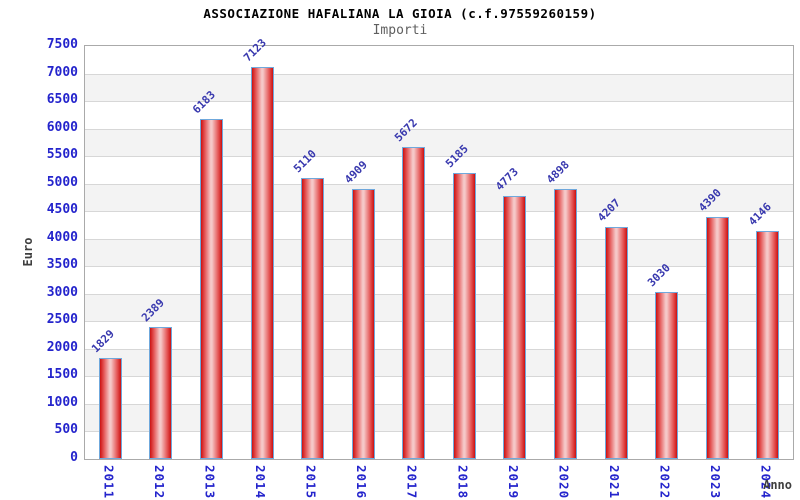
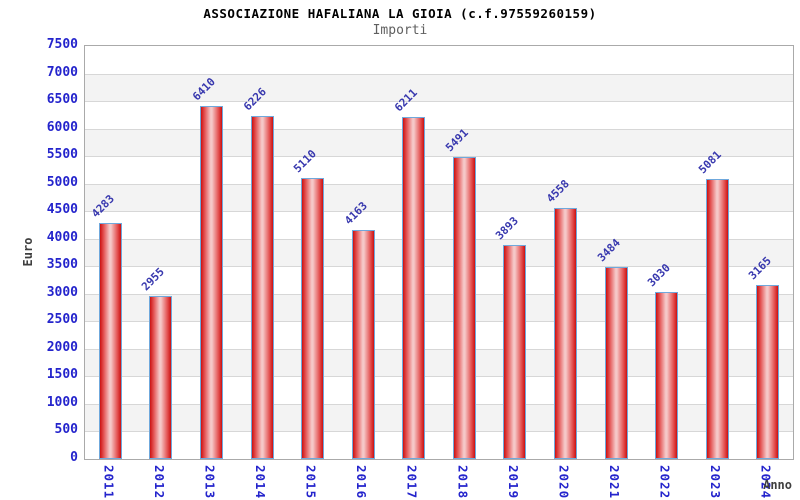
2011: 1829 -> 4283
2012: 2389 -> 2955
2013: 6183 -> 6410
2014: 7123 -> 6226
2016: 4909 -> 4163
2017: 5672 -> 6211
2018: 5185 -> 5491
2019: 4773 -> 3893
2020: 4898 -> 4558
2021: 4207 -> 3484
2023: 4390 -> 5081
2024: 4146 -> 3165
